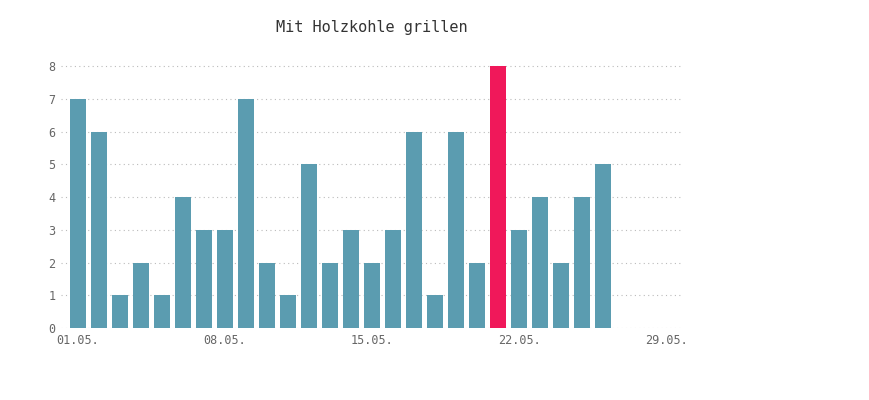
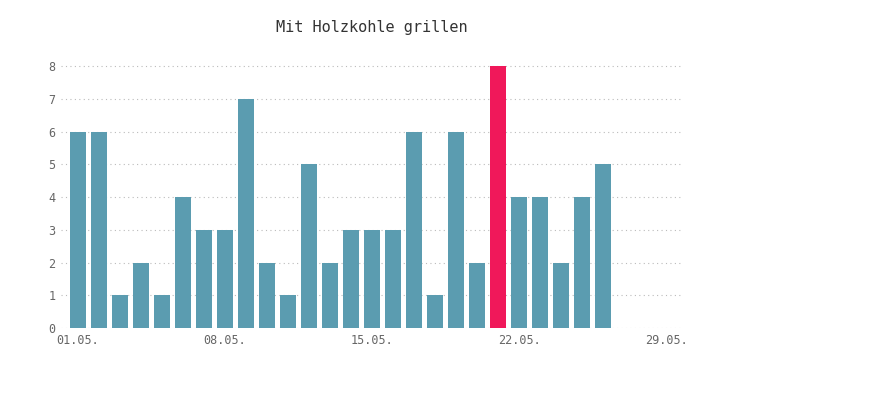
01.05.: 7 -> 6
15.05.: 2 -> 3
22.05.: 3 -> 4
